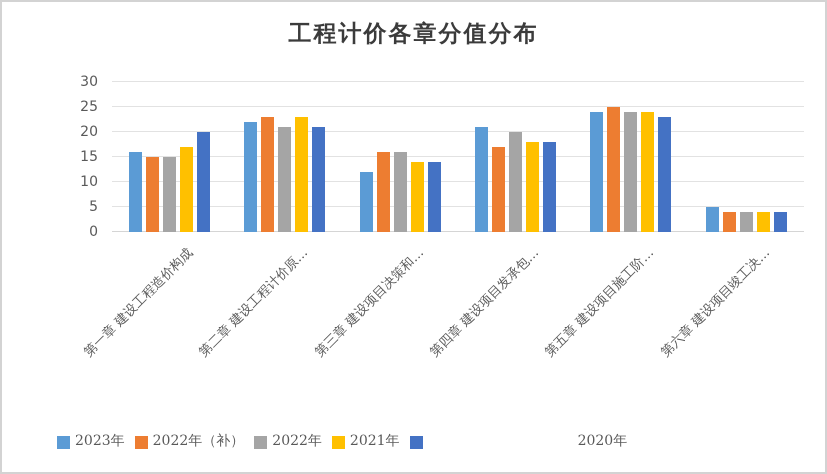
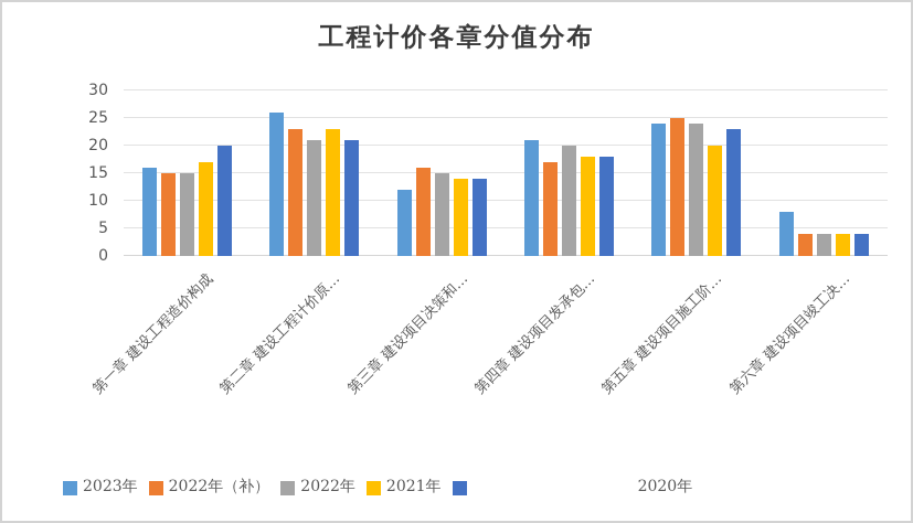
2023年/第二章 建设工程计价原…: 22 -> 26
2022年/第三章 建设项目决策和…: 16 -> 15
2021年/第五章 建设项目施工阶…: 24 -> 20
2023年/第六章 建设项目竣工决…: 5 -> 8
